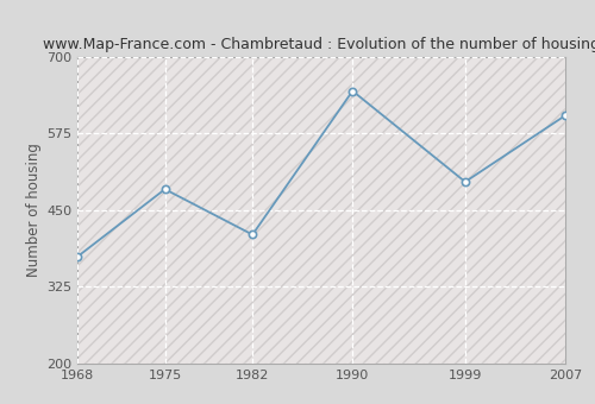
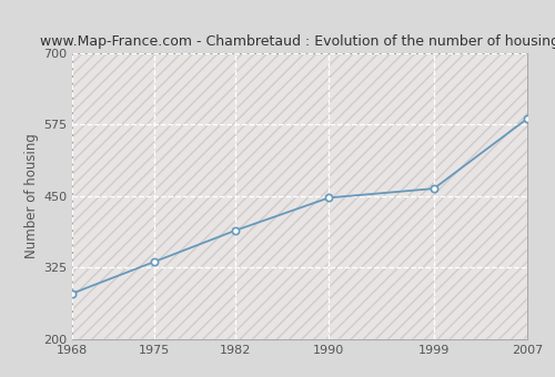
1968: 374 -> 280
1975: 484 -> 335
1982: 410 -> 390
1990: 644 -> 447
1999: 496 -> 463
2007: 604 -> 585
